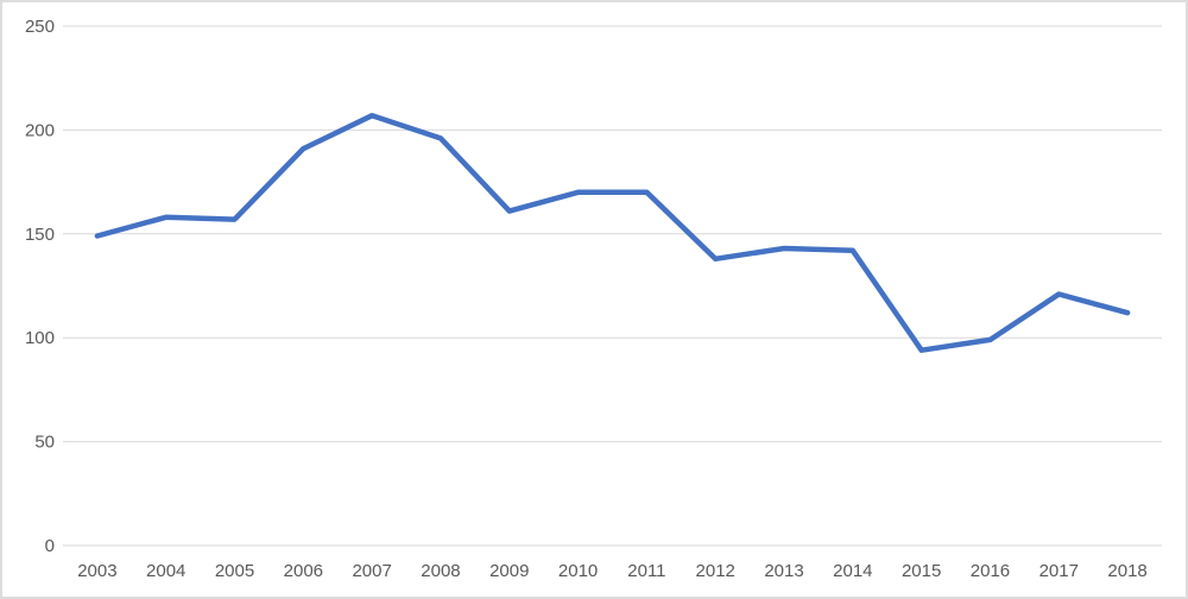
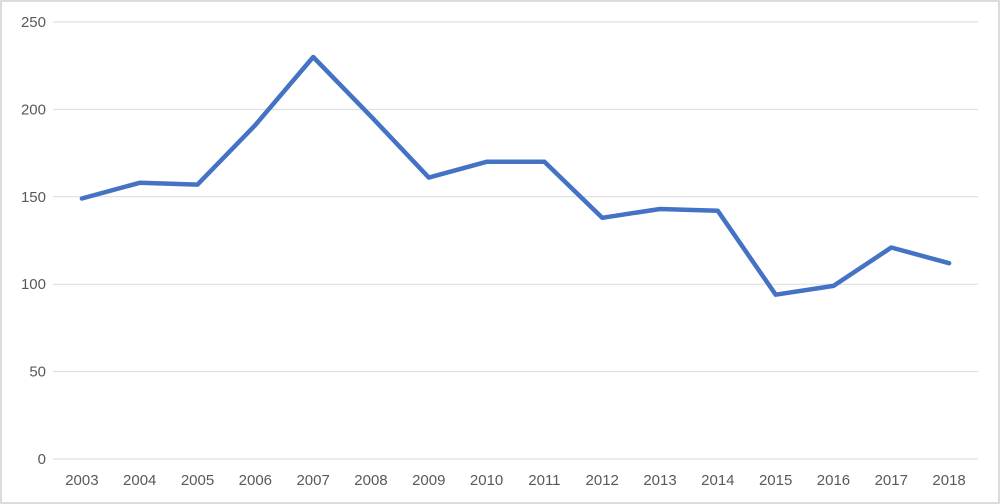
2007: 207 -> 230
